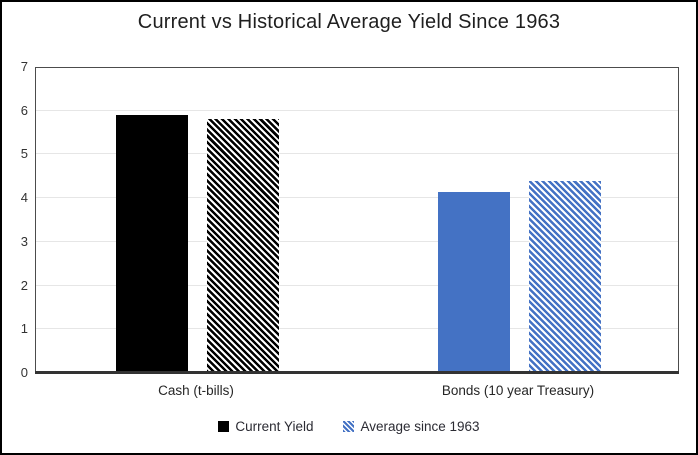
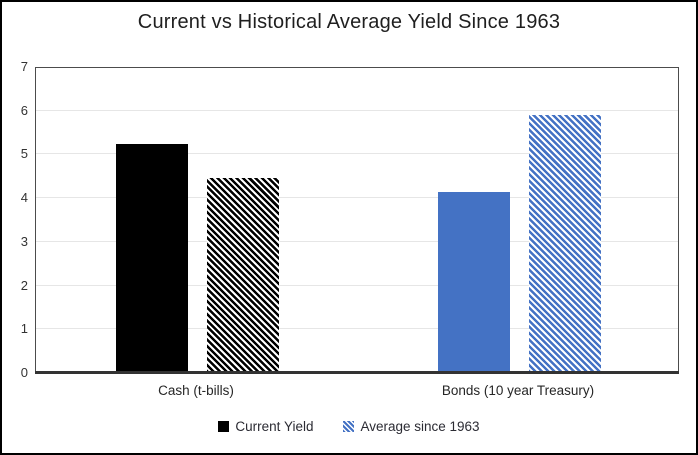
Current Yield/Cash (t-bills): 5.9 -> 5.2
Average since 1963/Cash (t-bills): 5.8 -> 4.5
Average since 1963/Bonds (10 year Treasury): 4.4 -> 5.9
